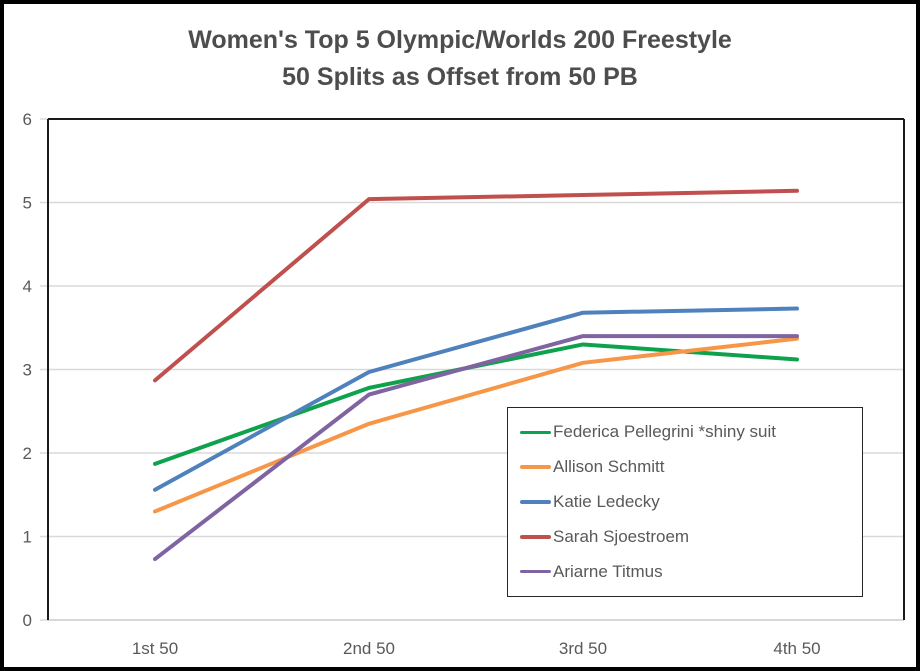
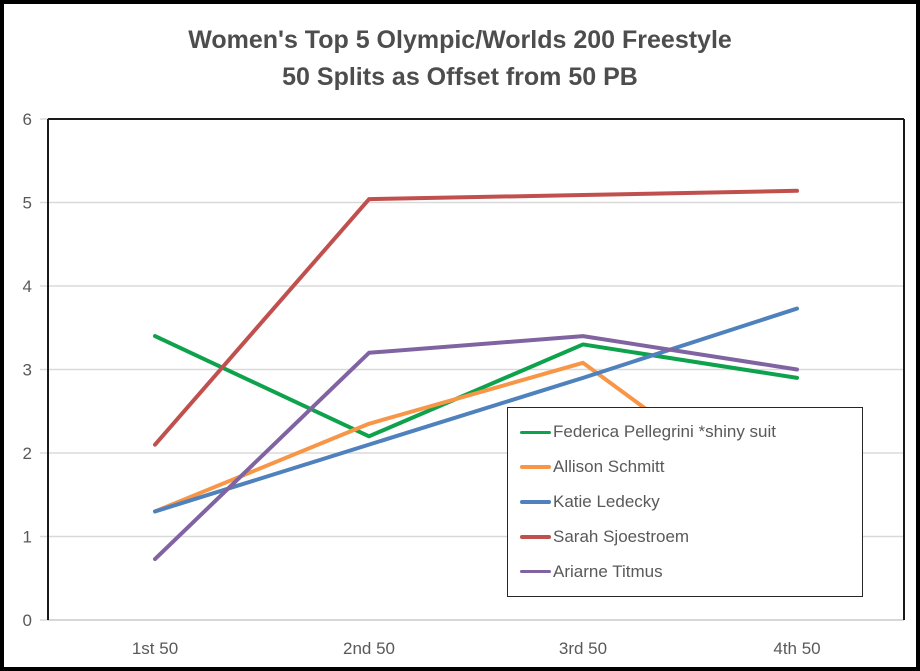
Federica Pellegrini *shiny suit/1st 50: 1.9 -> 3.4
Katie Ledecky/1st 50: 1.6 -> 1.3
Sarah Sjoestroem/1st 50: 2.9 -> 2.1
Federica Pellegrini *shiny suit/2nd 50: 2.8 -> 2.2
Katie Ledecky/2nd 50: 3.0 -> 2.1
Ariarne Titmus/2nd 50: 2.7 -> 3.2
Katie Ledecky/3rd 50: 3.7 -> 2.9
Federica Pellegrini *shiny suit/4th 50: 3.1 -> 2.9
Allison Schmitt/4th 50: 3.4 -> 1.2
Ariarne Titmus/4th 50: 3.4 -> 3.0
